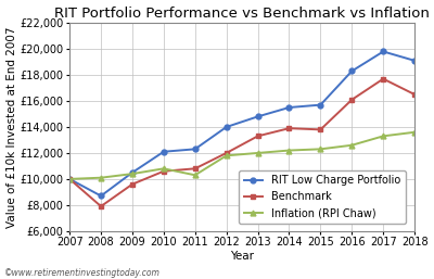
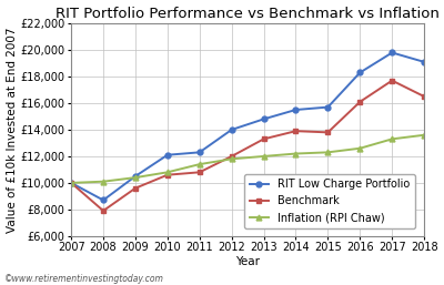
Inflation (RPI Chaw)/2011: £10,300 -> £11,400
